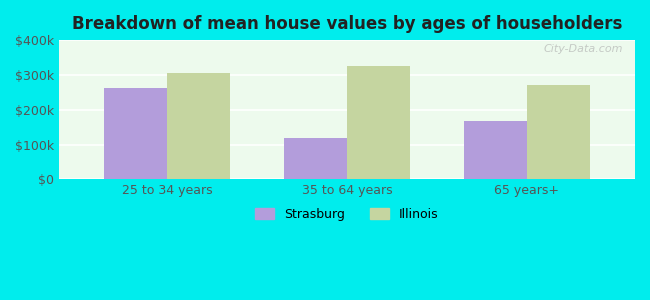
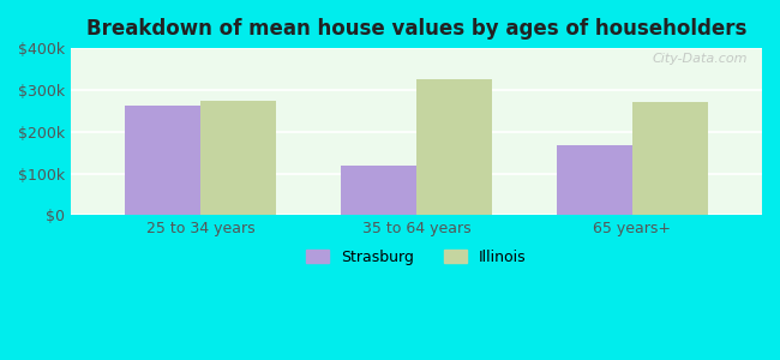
Illinois/25 to 34 years: $305k -> $275k
